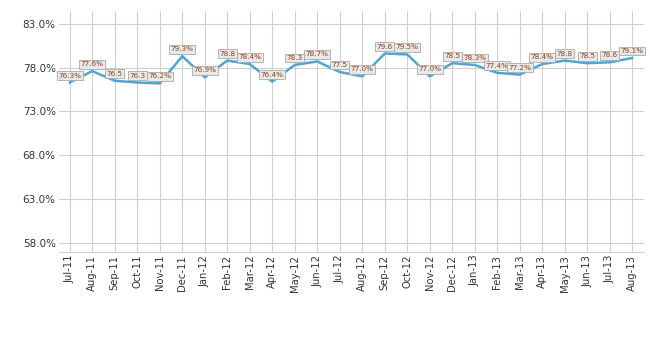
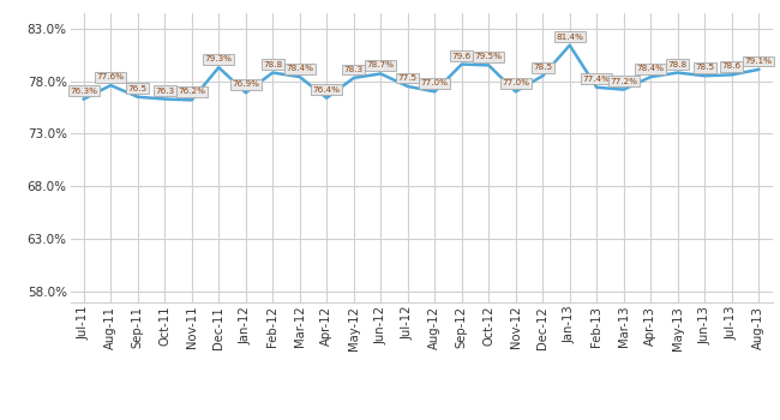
Jan-13: 78.3% -> 81.4%
